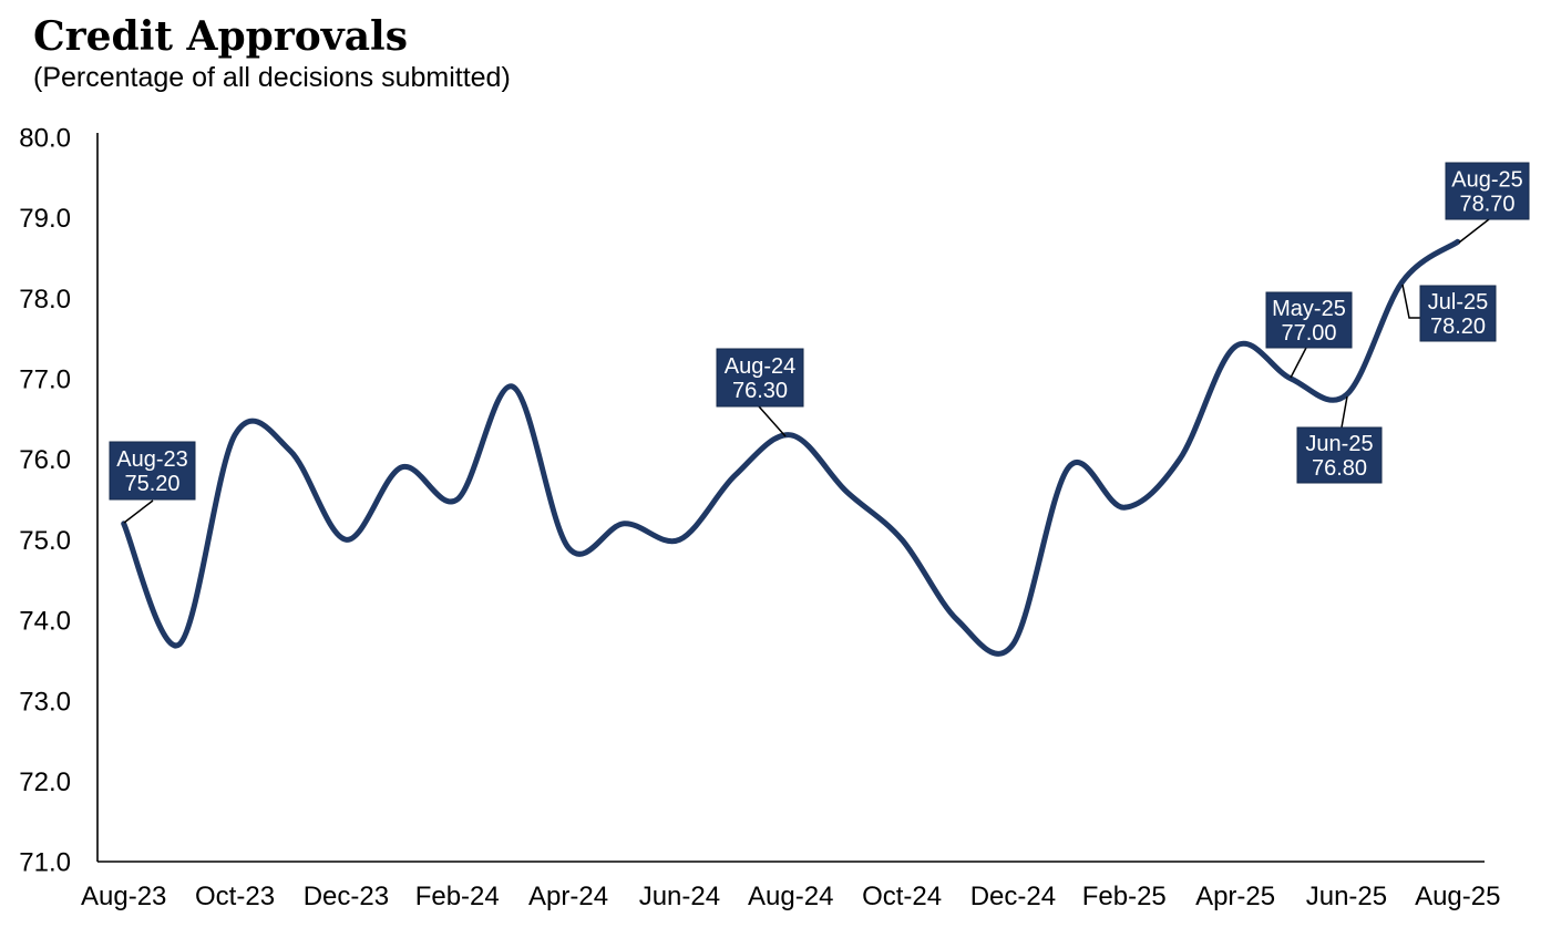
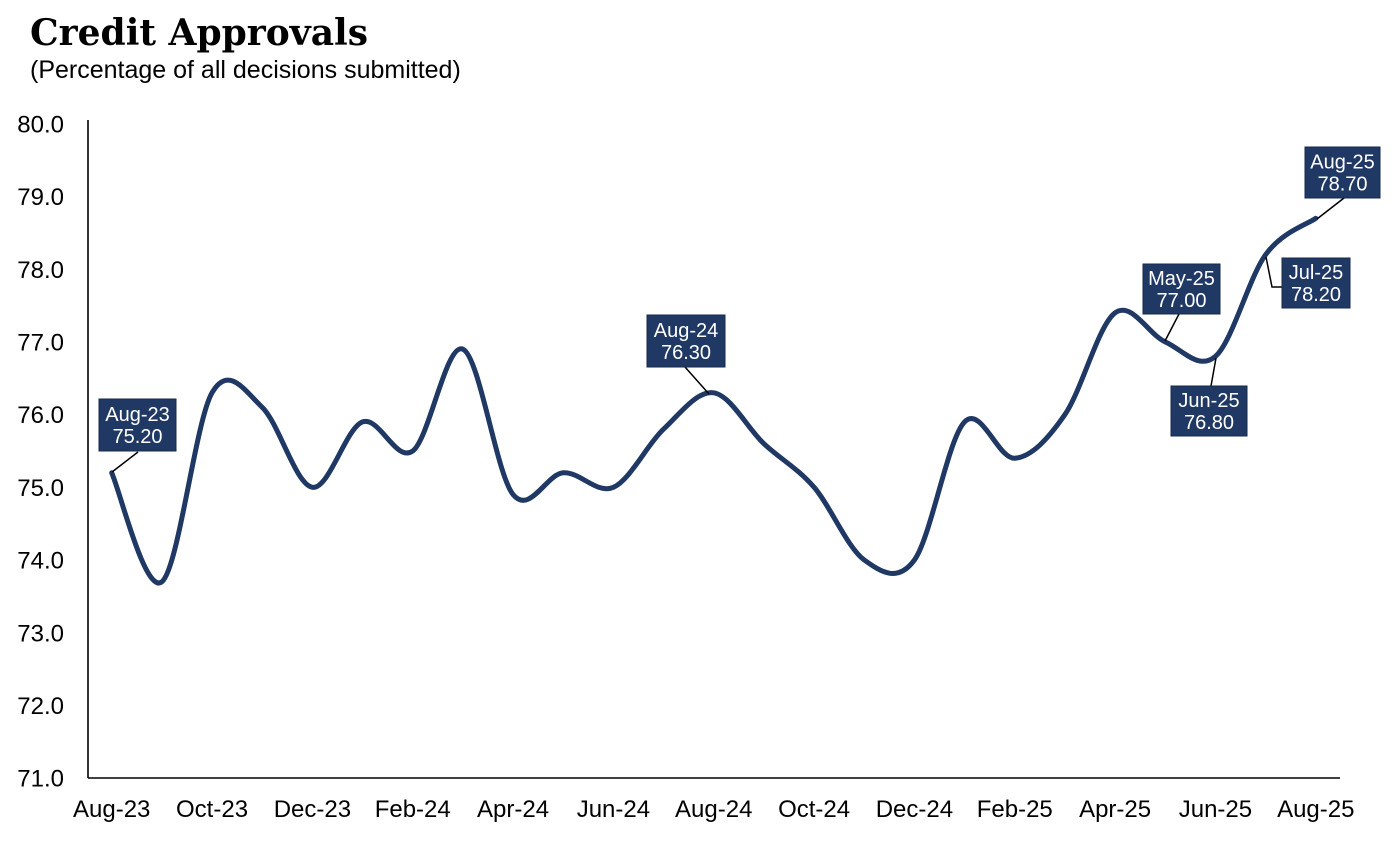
Dec-24: 73.7 -> 74.0
